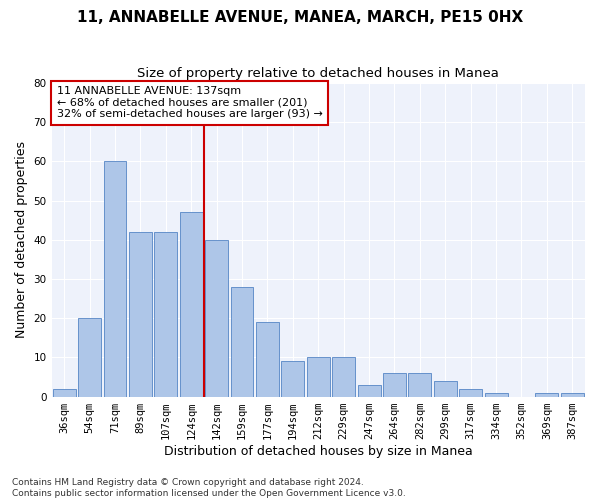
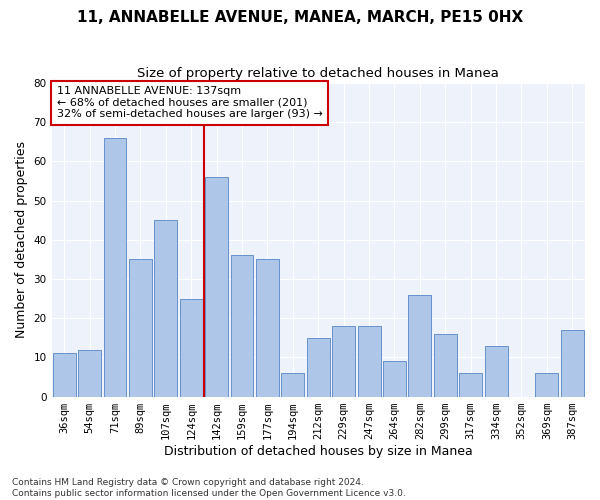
36sqm: 2 -> 11
54sqm: 20 -> 12
71sqm: 60 -> 66
89sqm: 42 -> 35
107sqm: 42 -> 45
124sqm: 47 -> 25
142sqm: 40 -> 56
159sqm: 28 -> 36
177sqm: 19 -> 35
194sqm: 9 -> 6
212sqm: 10 -> 15
229sqm: 10 -> 18
247sqm: 3 -> 18
264sqm: 6 -> 9
282sqm: 6 -> 26
299sqm: 4 -> 16
317sqm: 2 -> 6
334sqm: 1 -> 13
369sqm: 1 -> 6
387sqm: 1 -> 17
